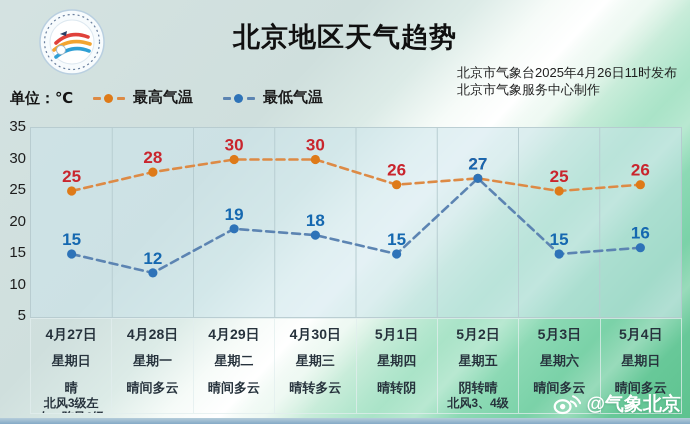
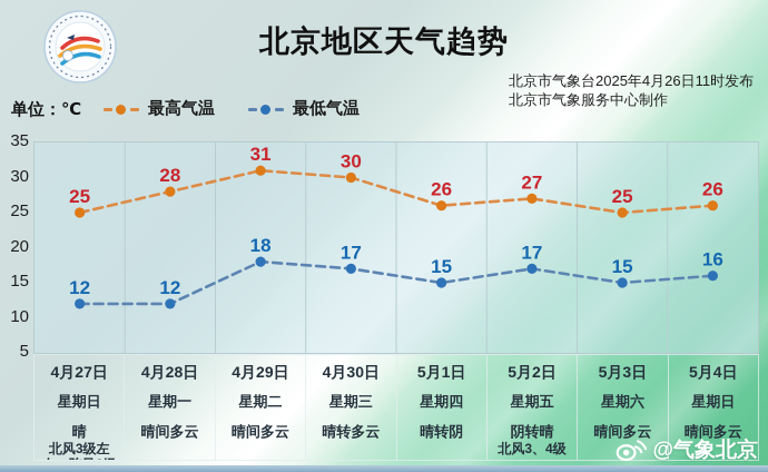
最低气温/4月27日: 15 -> 12
最高气温/4月29日: 30 -> 31
最低气温/4月29日: 19 -> 18
最低气温/4月30日: 18 -> 17
最低气温/5月2日: 27 -> 17
